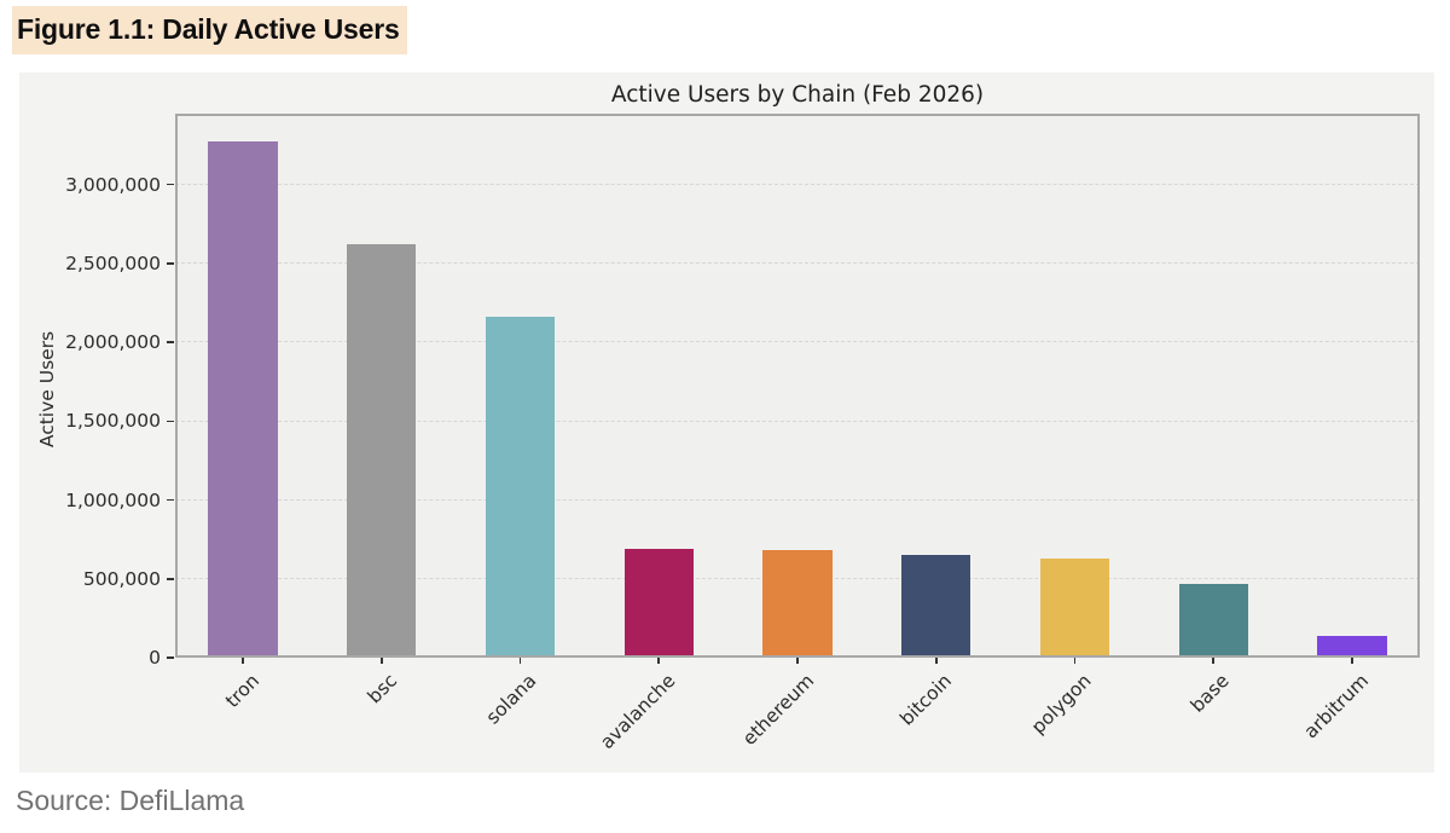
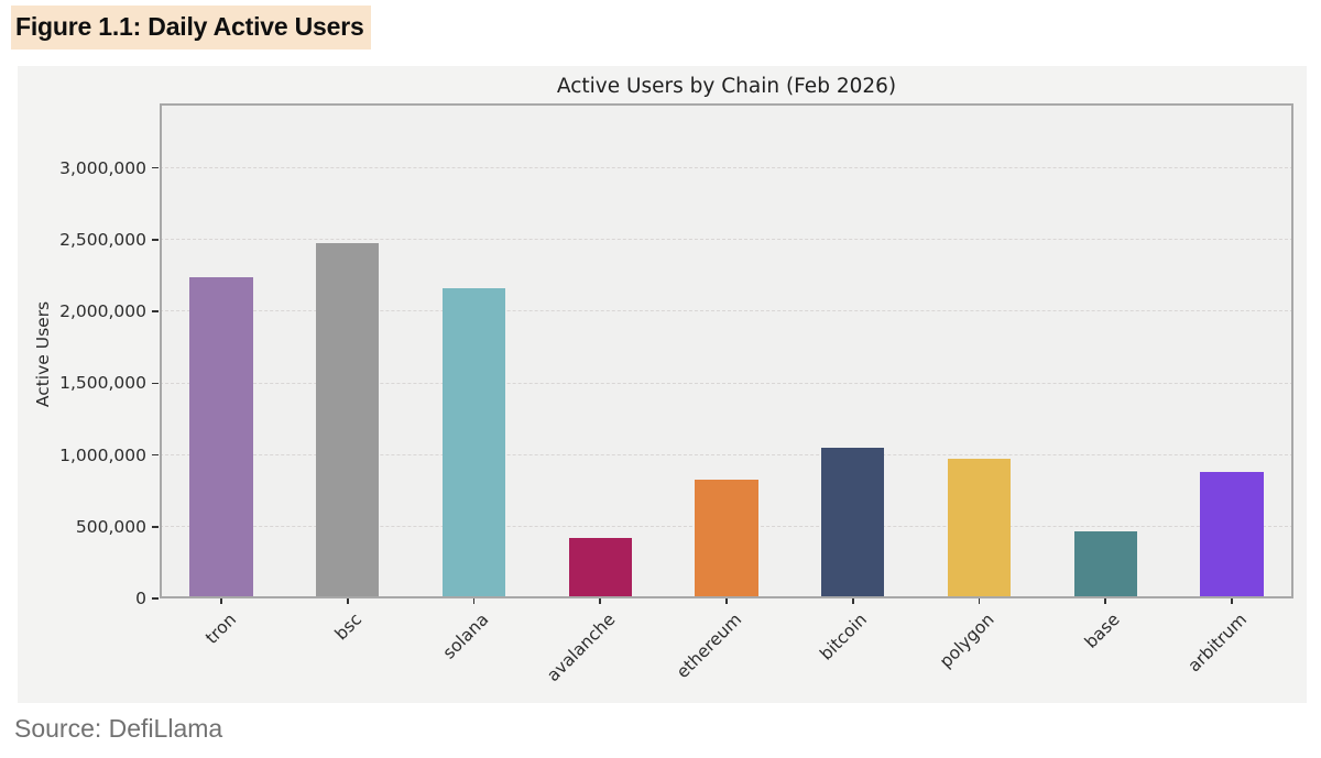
tron: 3270000 -> 2240000
bsc: 2620000 -> 2480000
avalanche: 690000 -> 420000
ethereum: 680000 -> 830000
bitcoin: 650000 -> 1050000
polygon: 630000 -> 970000
arbitrum: 140000 -> 880000
